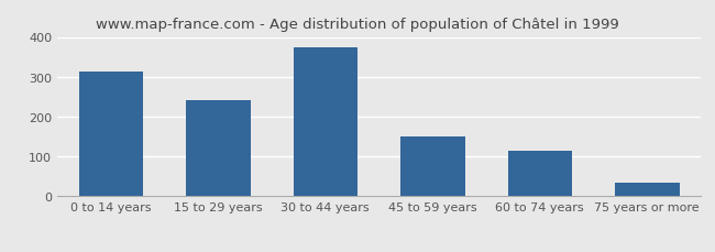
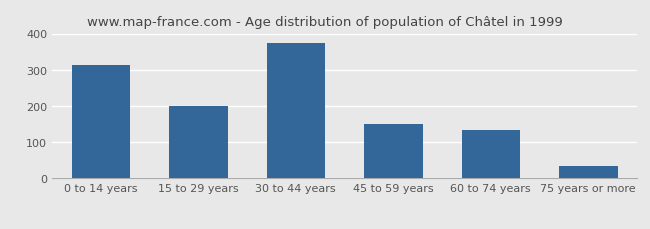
15 to 29 years: 240 -> 200
60 to 74 years: 115 -> 133
